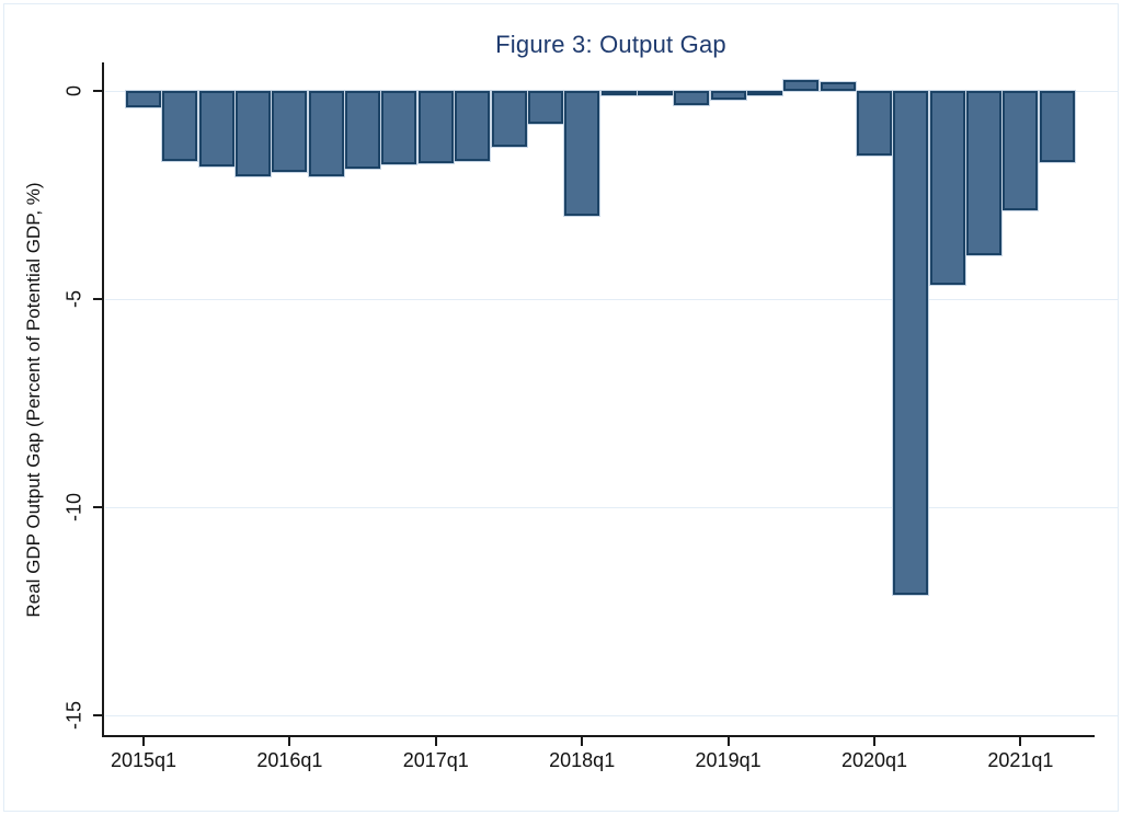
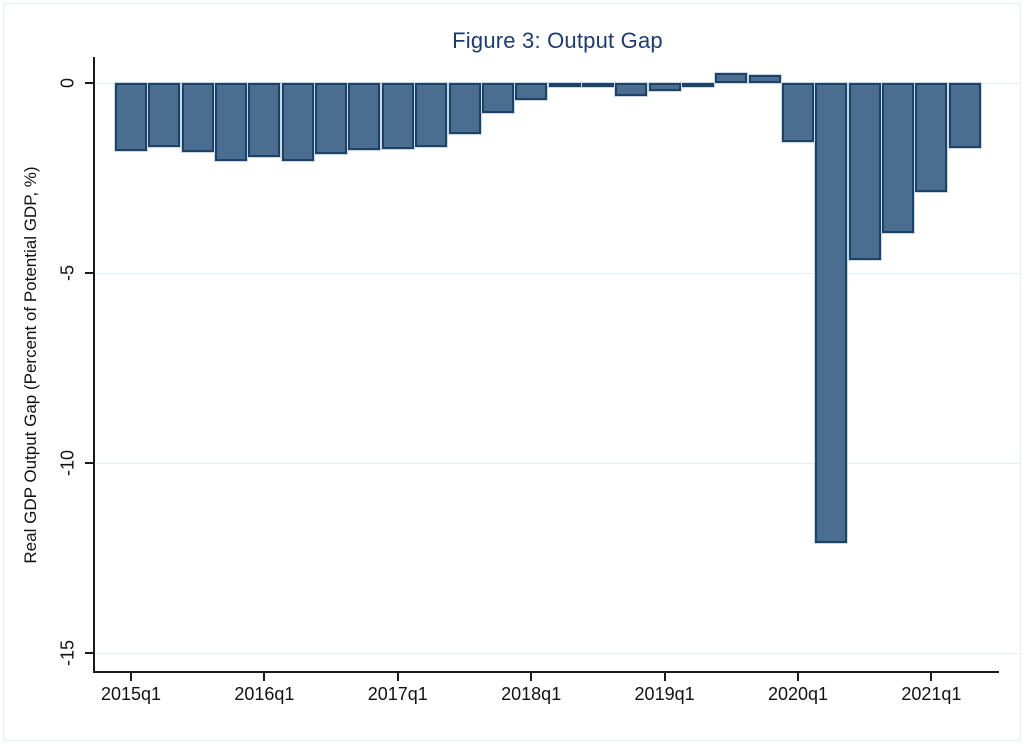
2015q1: -0.4 -> -1.8
2018q1: -3.0 -> -0.5
